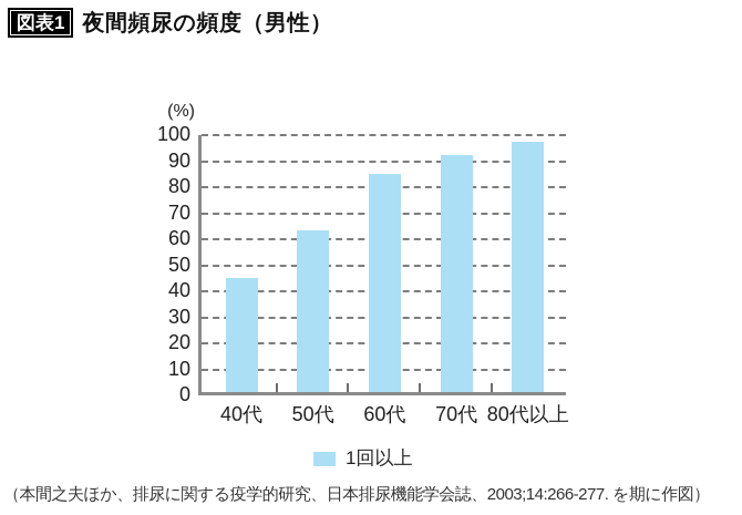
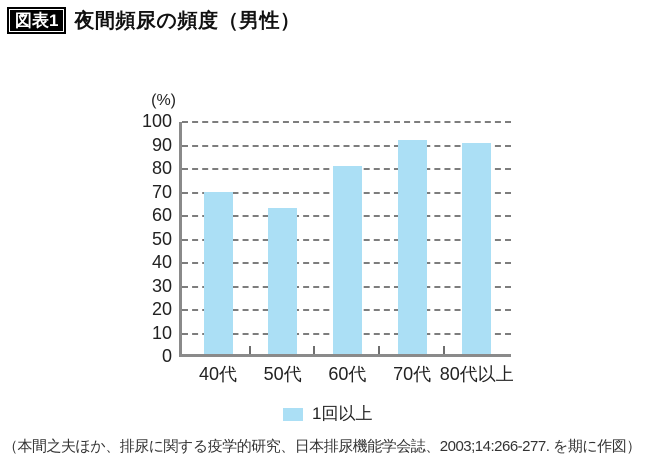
40代: 44 -> 69
60代: 84 -> 80
80代以上: 96 -> 90
